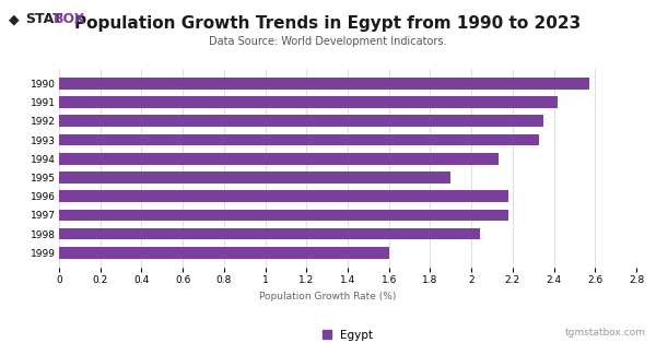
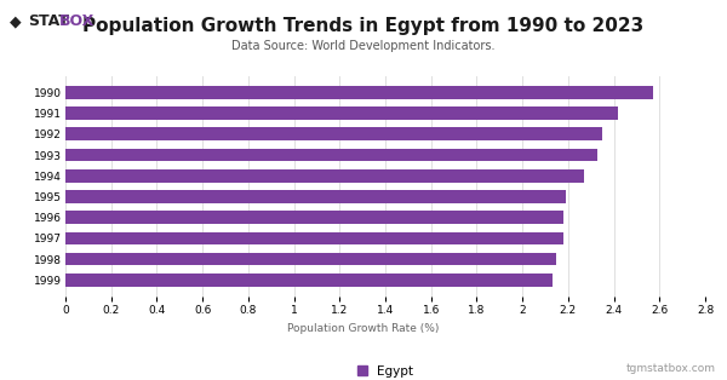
1994: 2.13 -> 2.27
1995: 1.90 -> 2.19
1998: 2.04 -> 2.15
1999: 1.60 -> 2.13
